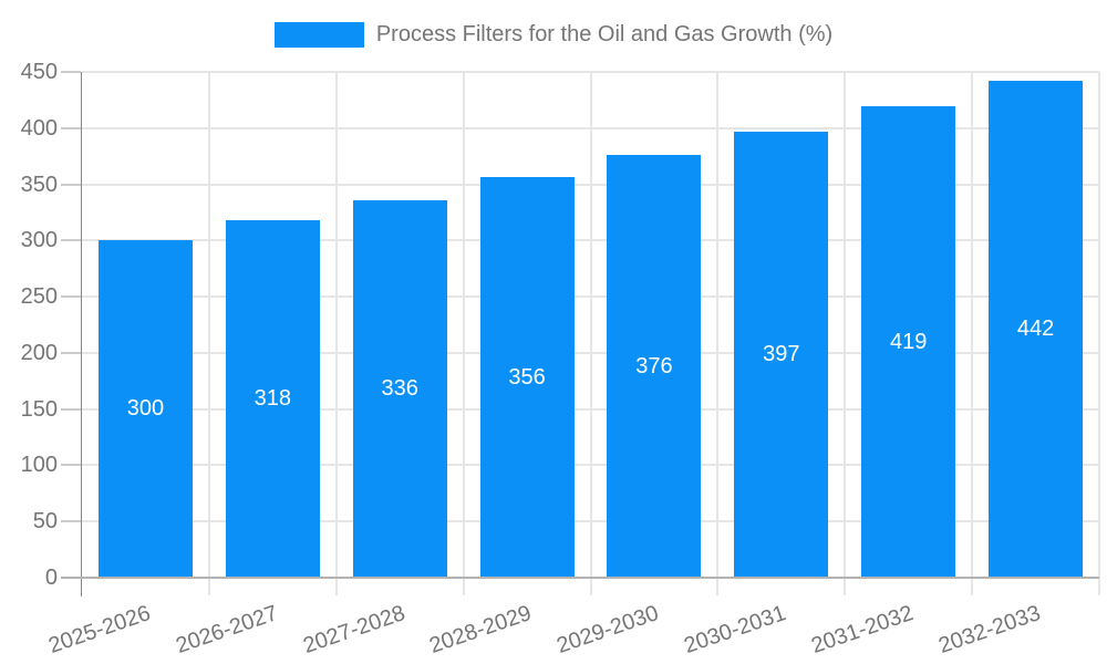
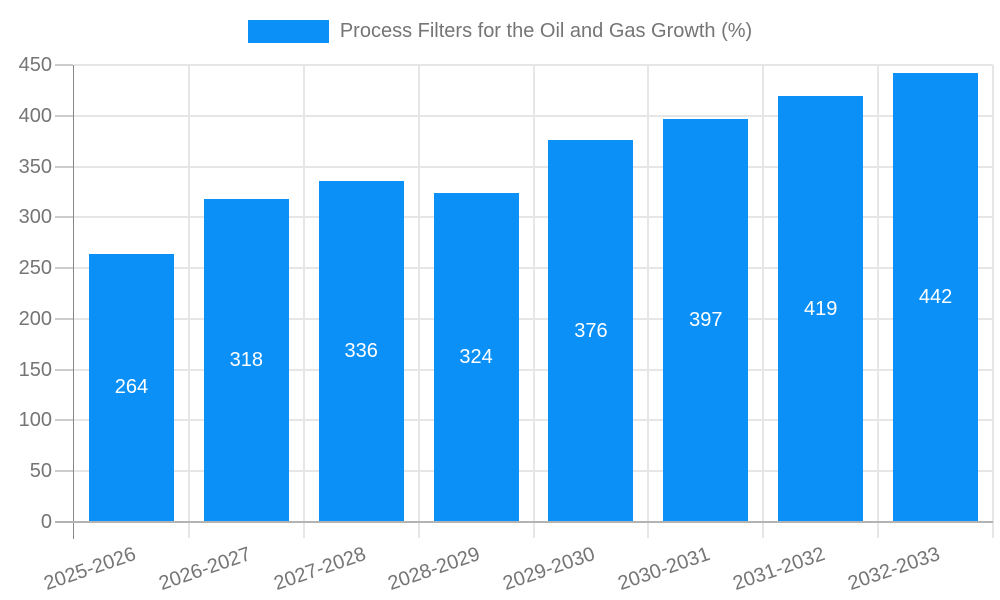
2025-2026: 300 -> 264
2028-2029: 356 -> 324
